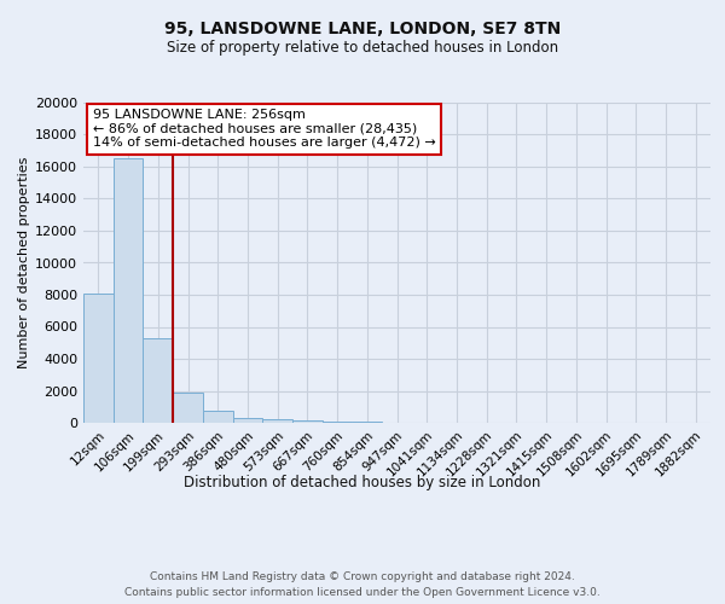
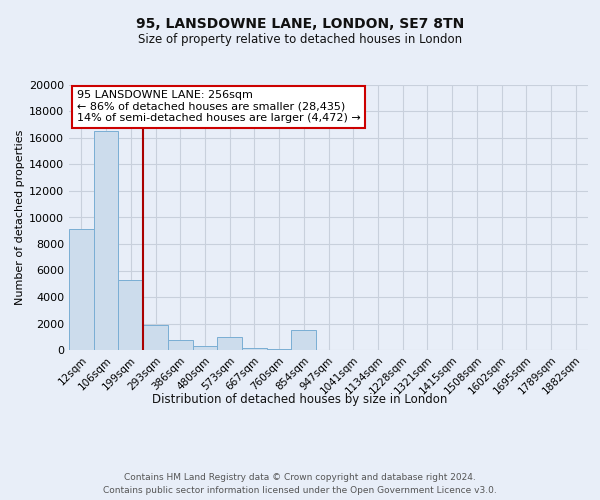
12sqm: 8100 -> 9100
573sqm: 200 -> 1000
854sqm: 100 -> 1500
